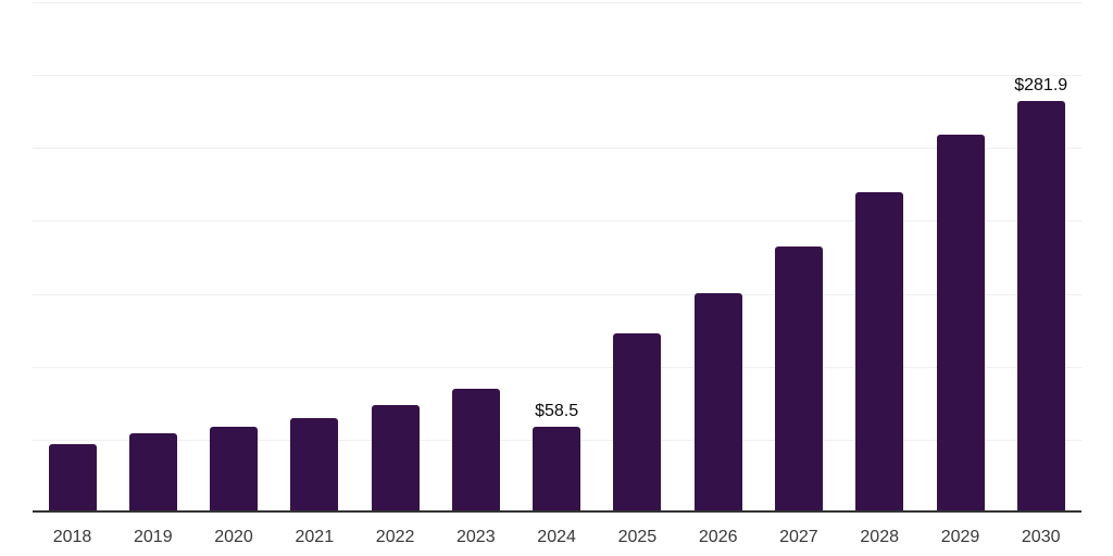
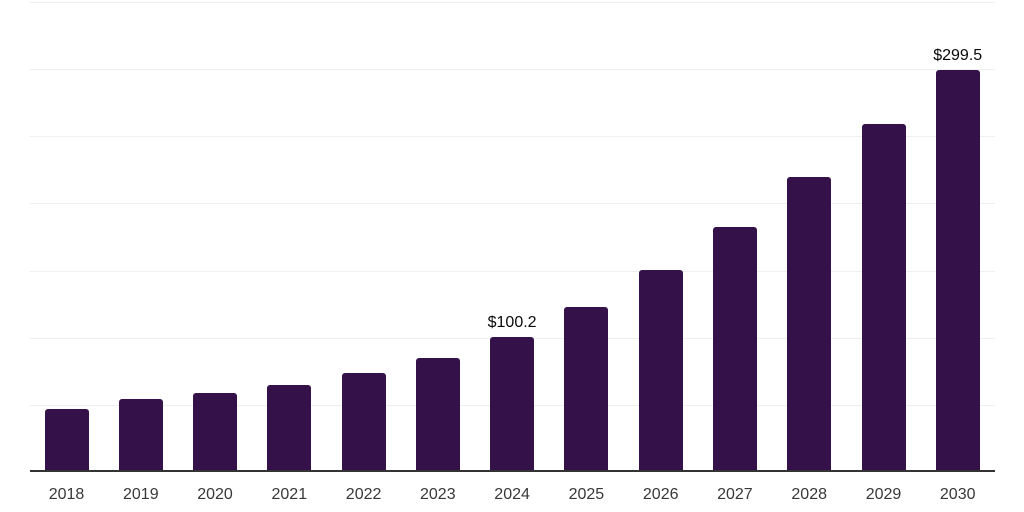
2024: $58.5 -> $100.2
2030: $281.9 -> $299.5
